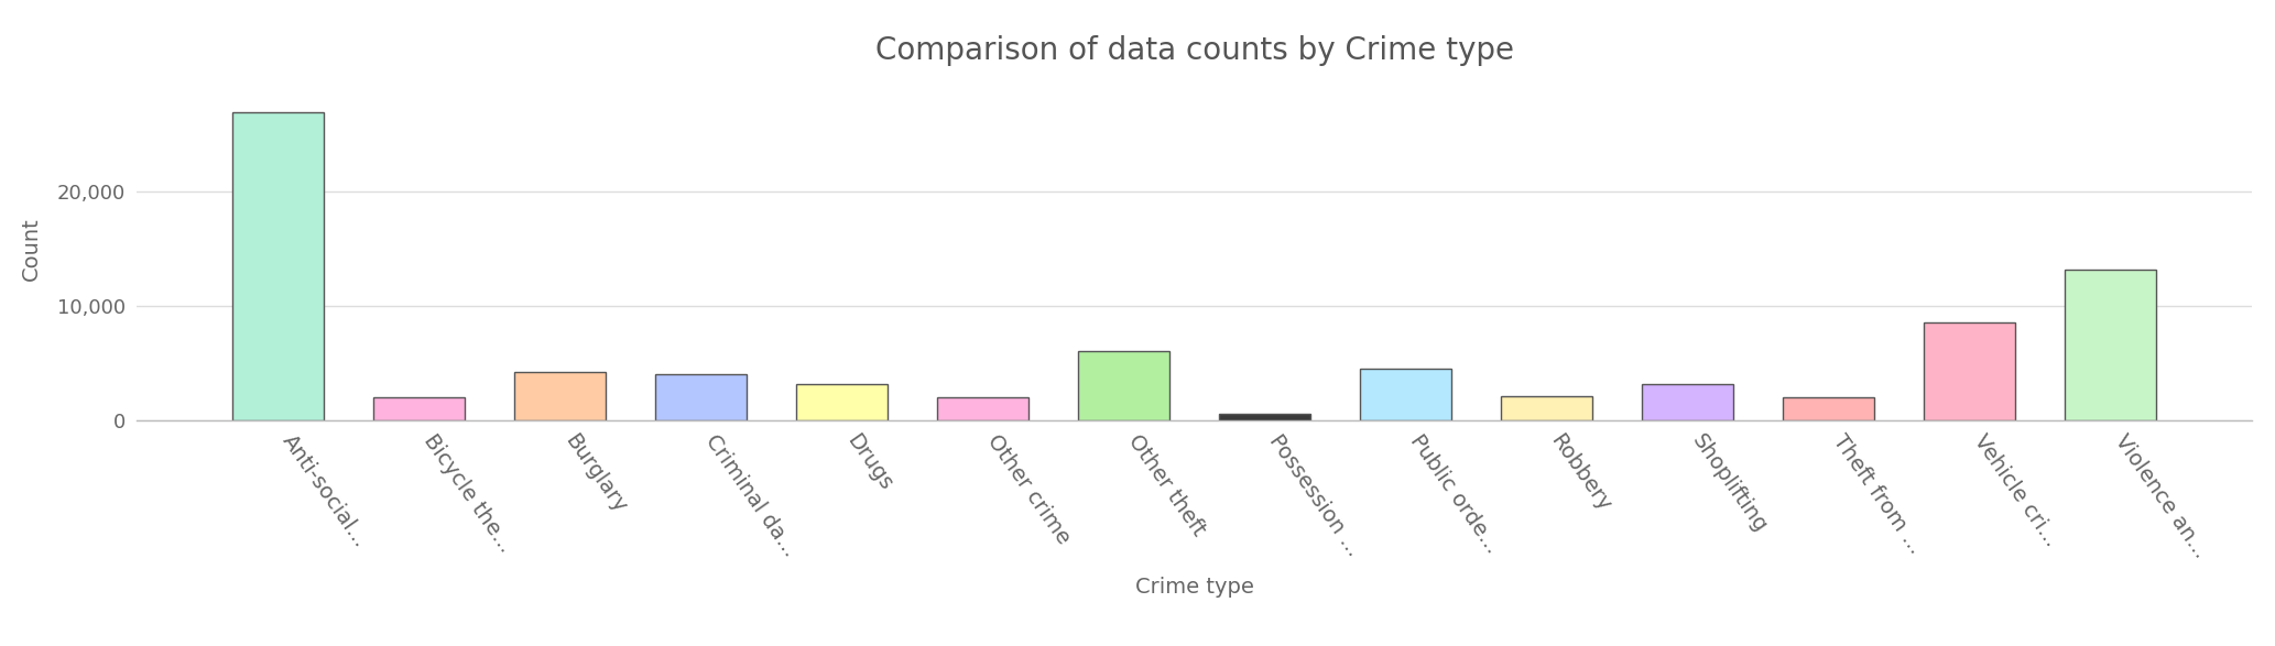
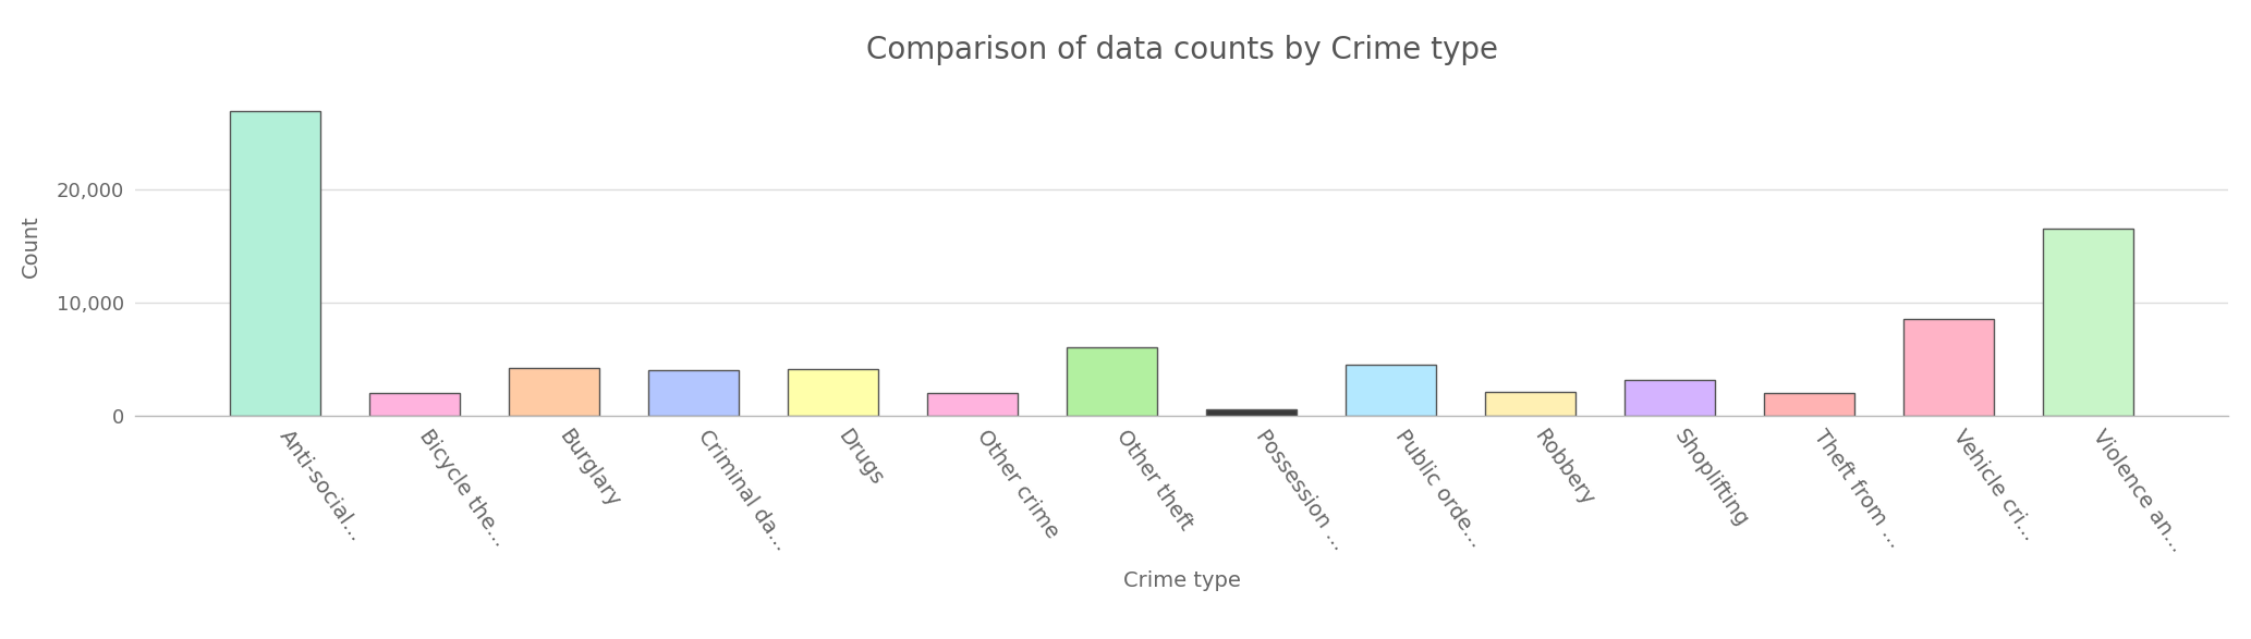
Drugs: 3,100 -> 4,100
Violence an...: 13,200 -> 16,500
